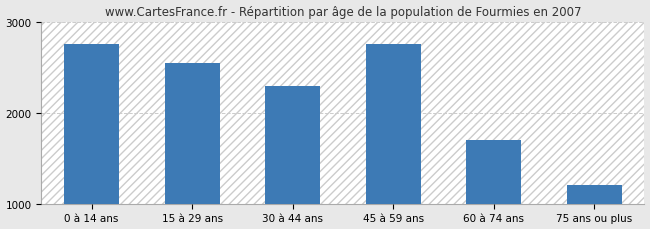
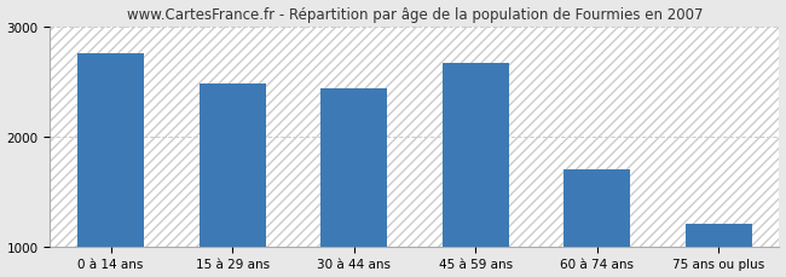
15 à 29 ans: 2550 -> 2480
30 à 44 ans: 2290 -> 2440
45 à 59 ans: 2750 -> 2660
